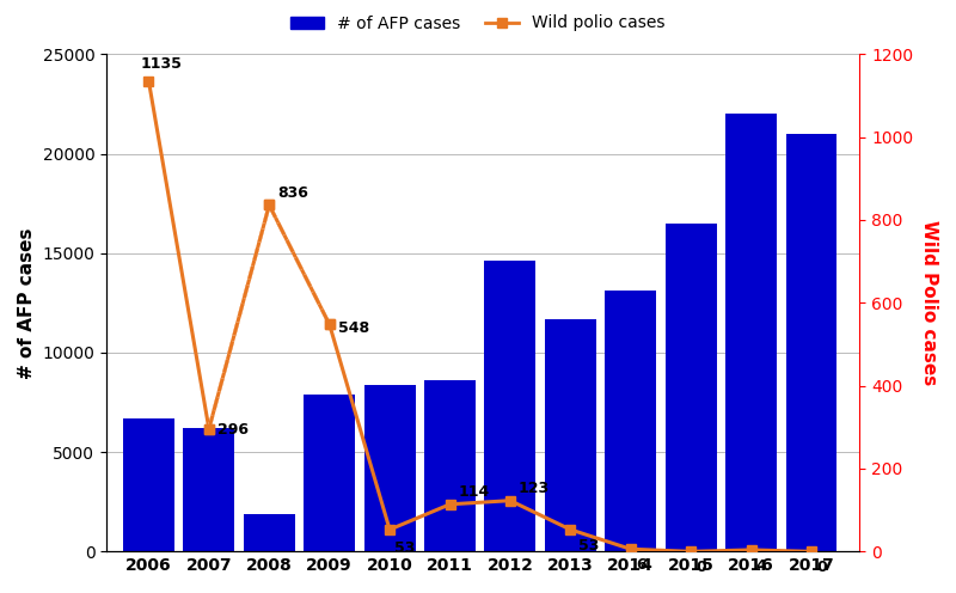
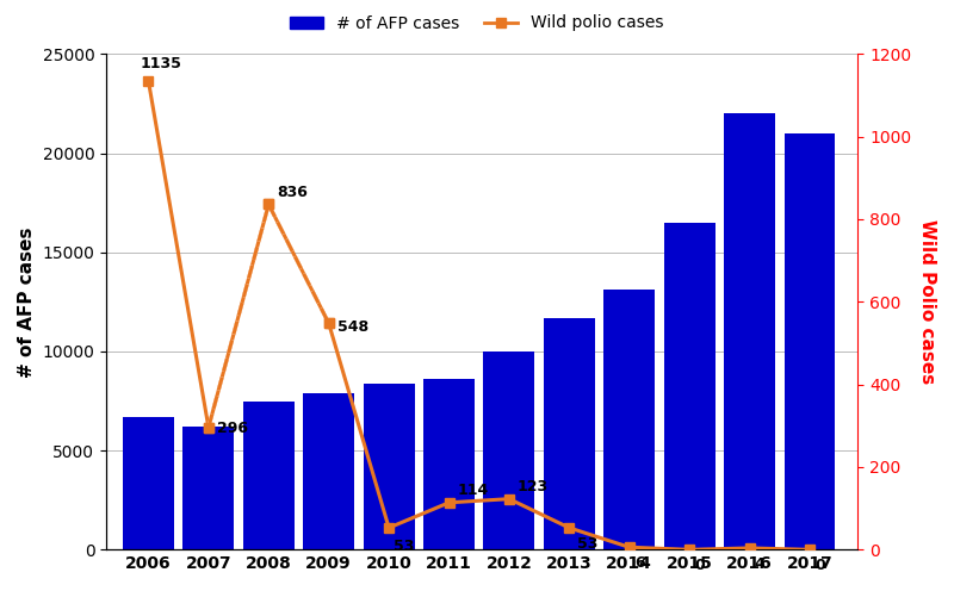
# of AFP cases/2008: 1900 -> 7500
# of AFP cases/2012: 14600 -> 10000
